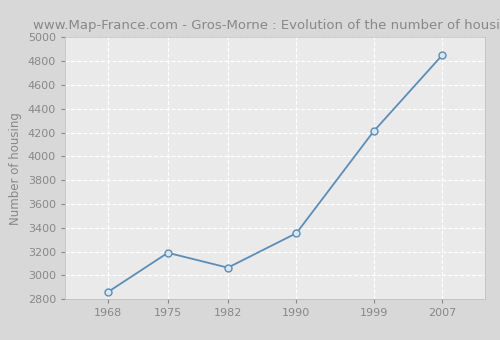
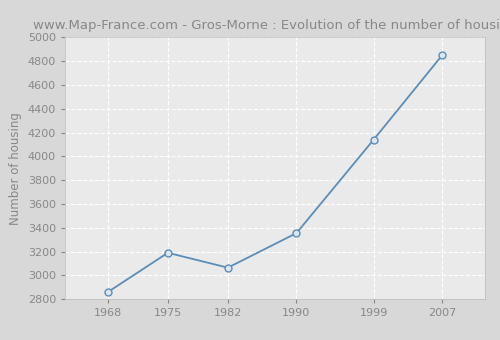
1999: 4210 -> 4140
